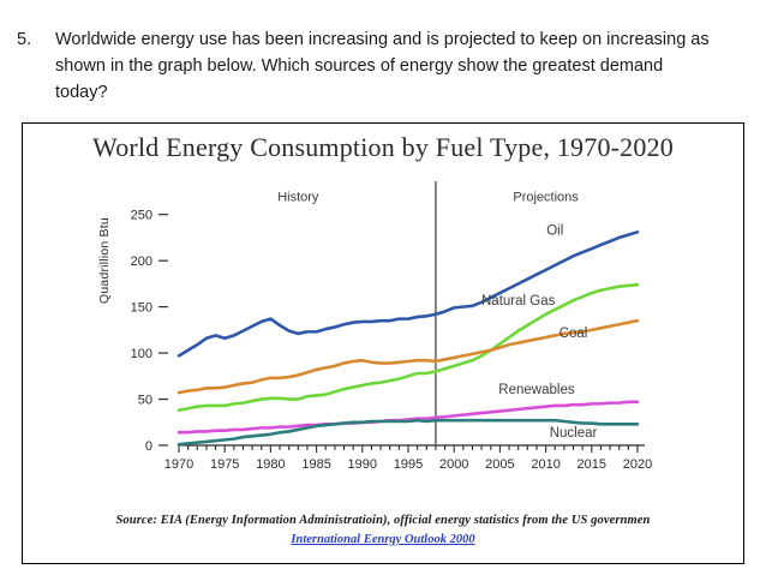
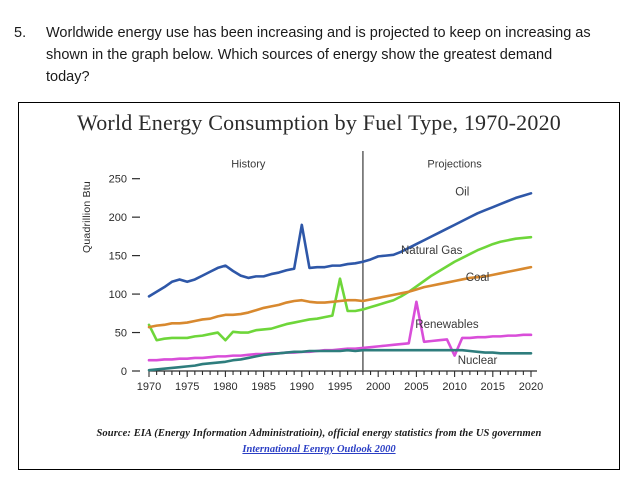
Natural Gas/1970: 40 -> 60
Natural Gas/1980: 50 -> 40
Oil/1990: 130 -> 190
Natural Gas/1995: 80 -> 120
Renewables/2005: 40 -> 90
Renewables/2010: 40 -> 20
